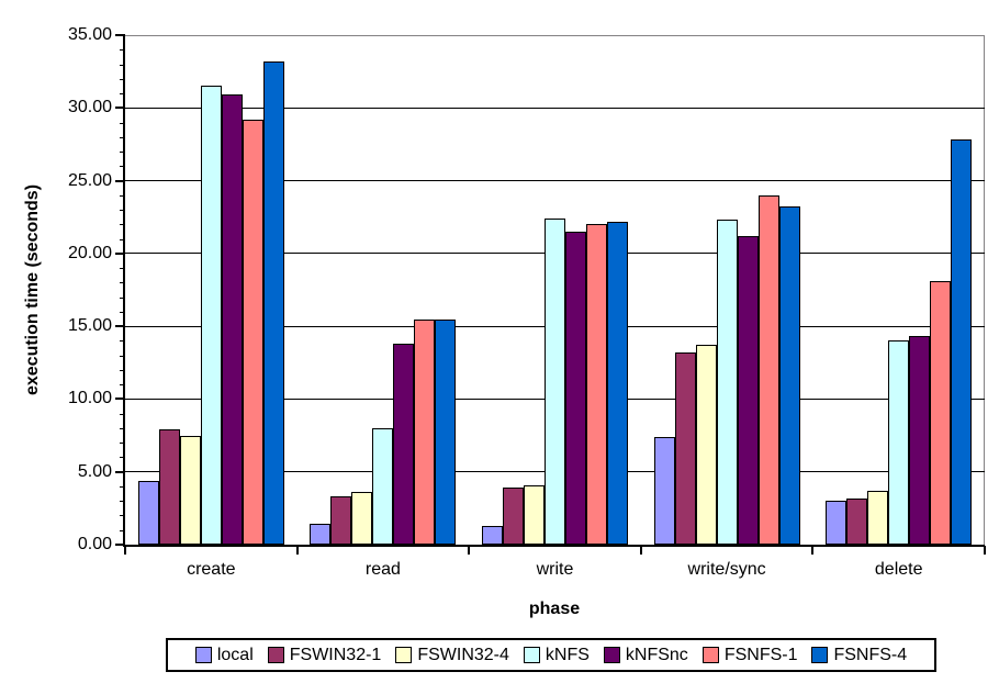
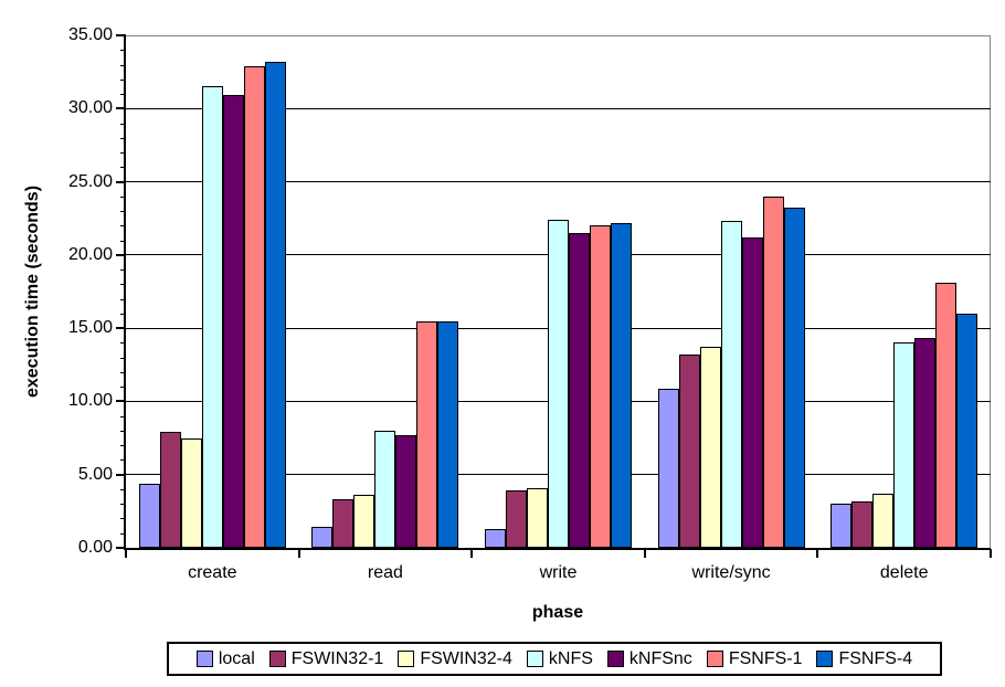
FSNFS-1/create: 29.2 -> 32.9
kNFSnc/read: 13.8 -> 7.7
local/write/sync: 7.4 -> 10.9
FSNFS-4/delete: 27.8 -> 16.0
